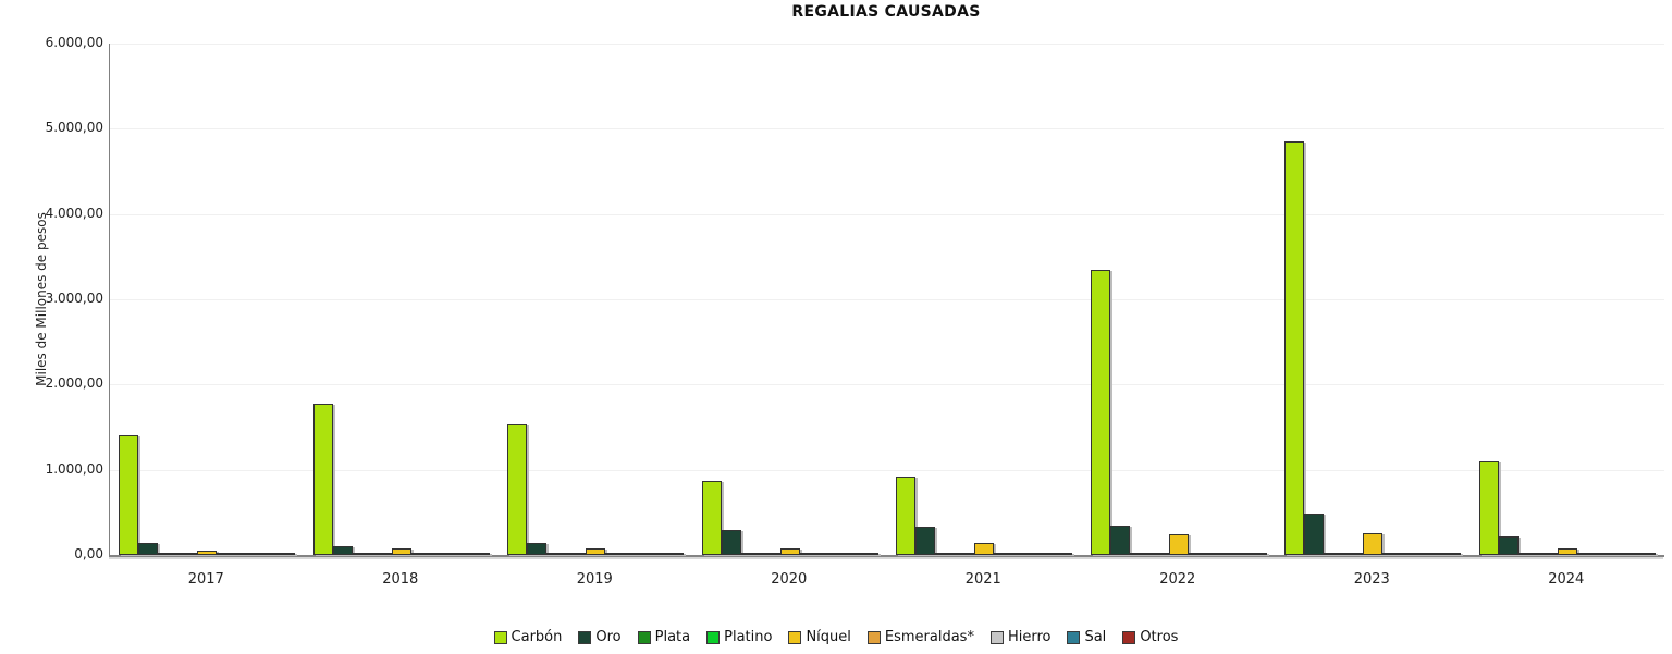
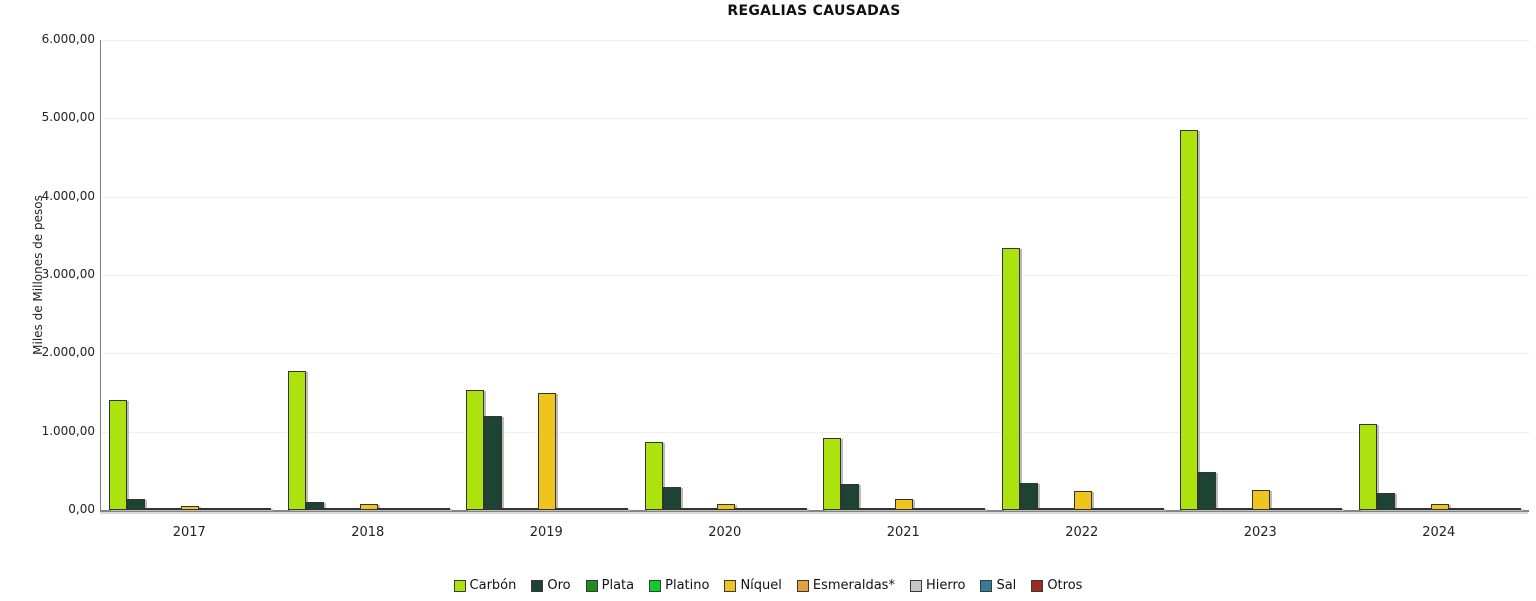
Oro/2019: 100 -> 1200
Níquel/2019: 100 -> 1500
